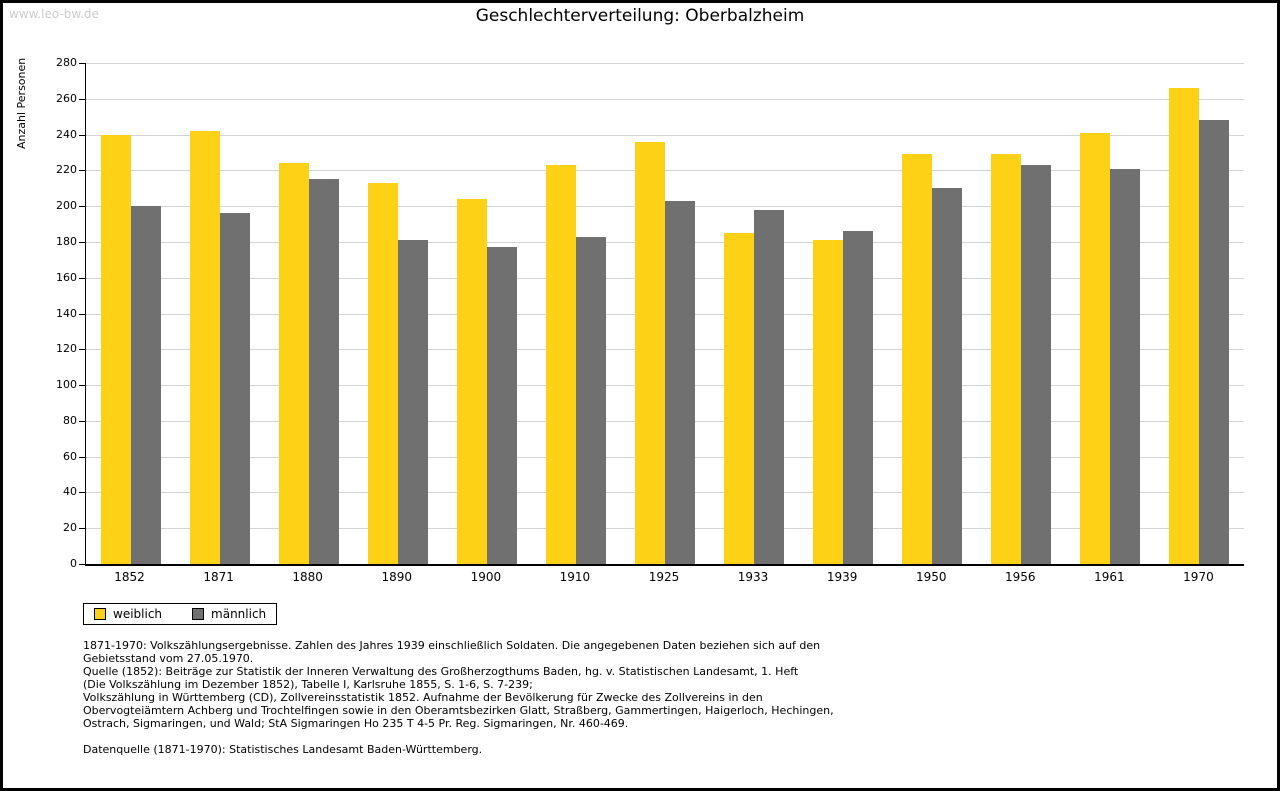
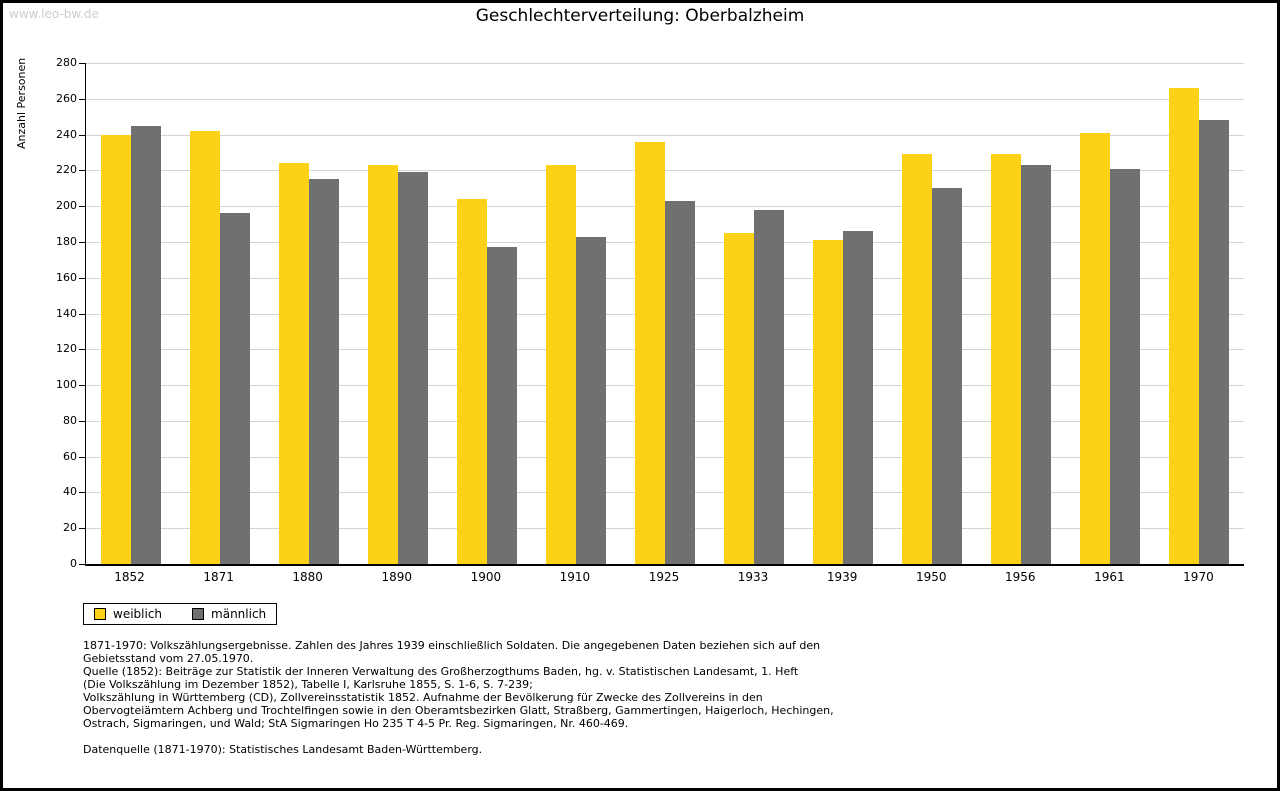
männlich/1852: 200 -> 245
weiblich/1890: 213 -> 223
männlich/1890: 181 -> 219
